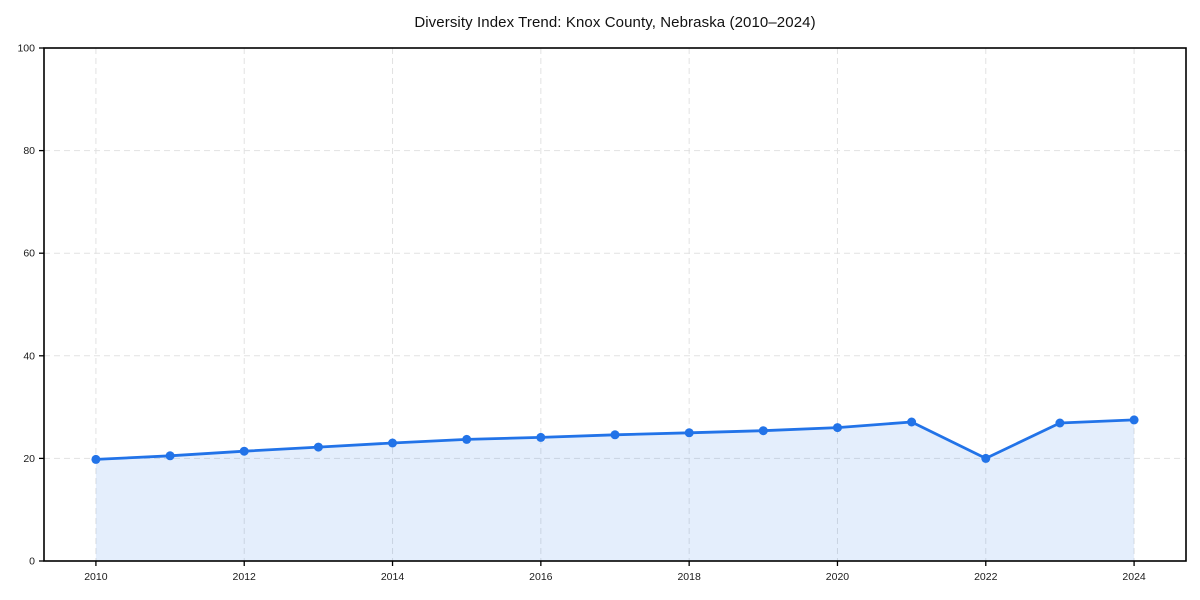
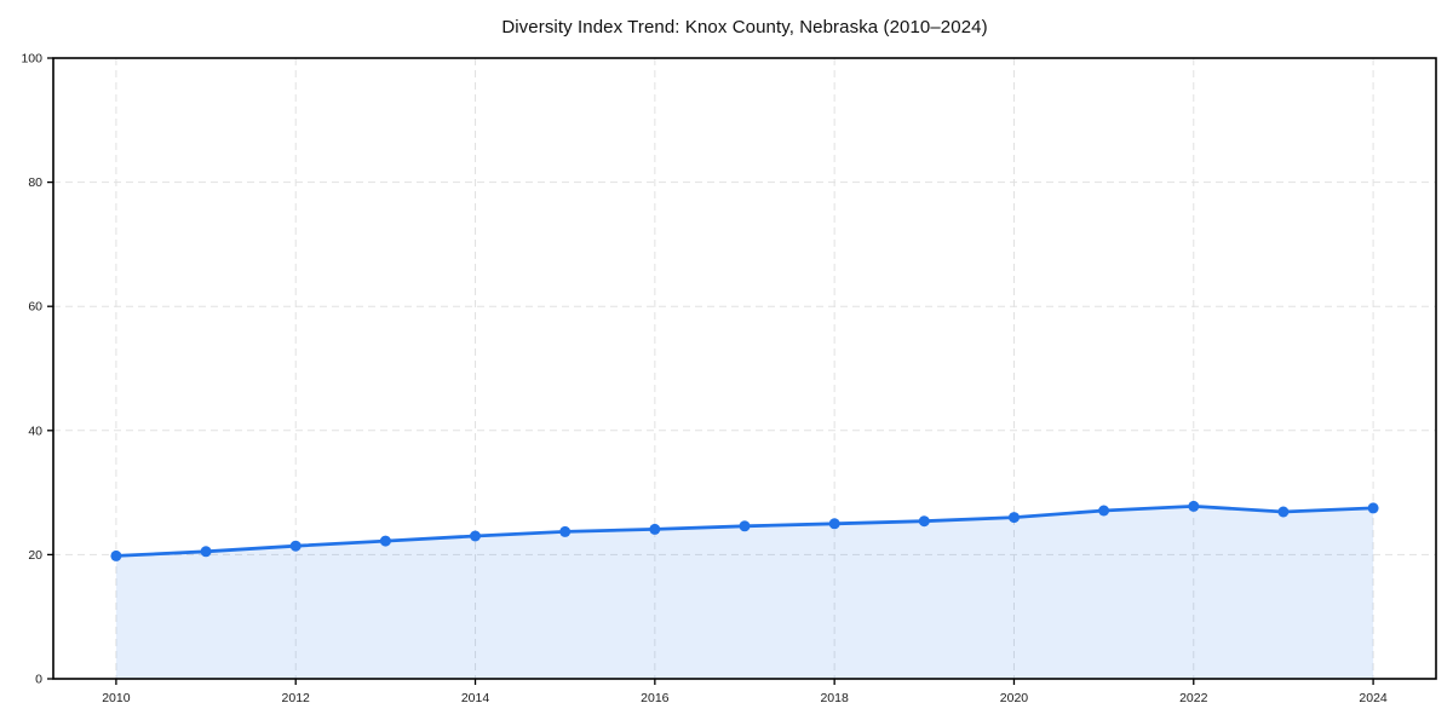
2022: 20 -> 28
